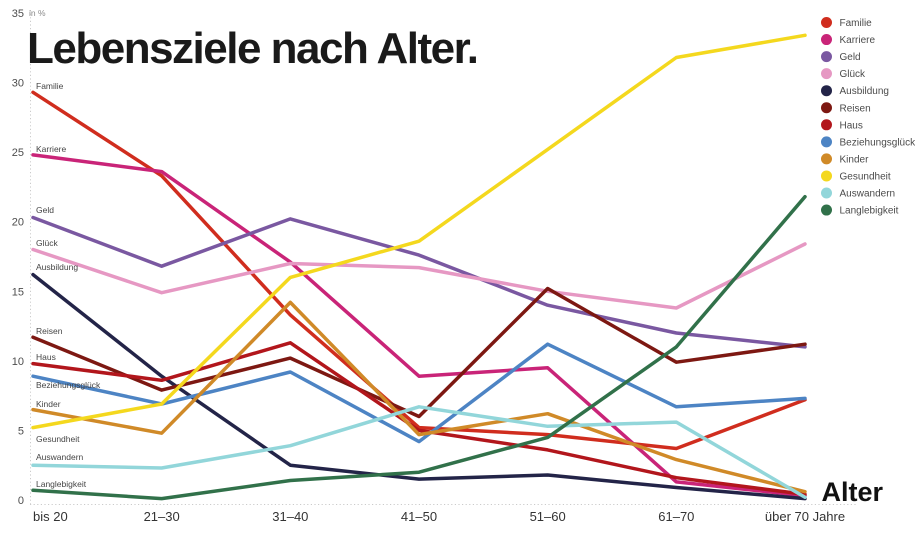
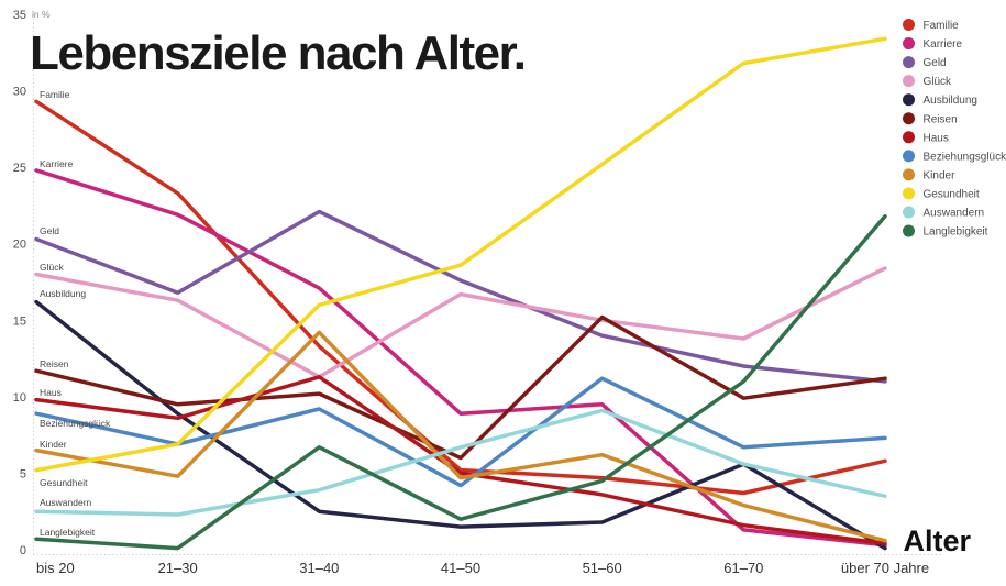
Karriere/21–30: 23.6 -> 21.9
Glück/21–30: 14.9 -> 16.3
Reisen/21–30: 7.9 -> 9.5
Geld/31–40: 20.2 -> 22.1
Glück/31–40: 17.0 -> 11.3
Langlebigkeit/31–40: 1.4 -> 6.7
Auswandern/51–60: 5.3 -> 9.1
Ausbildung/61–70: 0.9 -> 5.6
Familie/über 70 Jahre: 7.2 -> 5.8
Auswandern/über 70 Jahre: 0.2 -> 3.5
